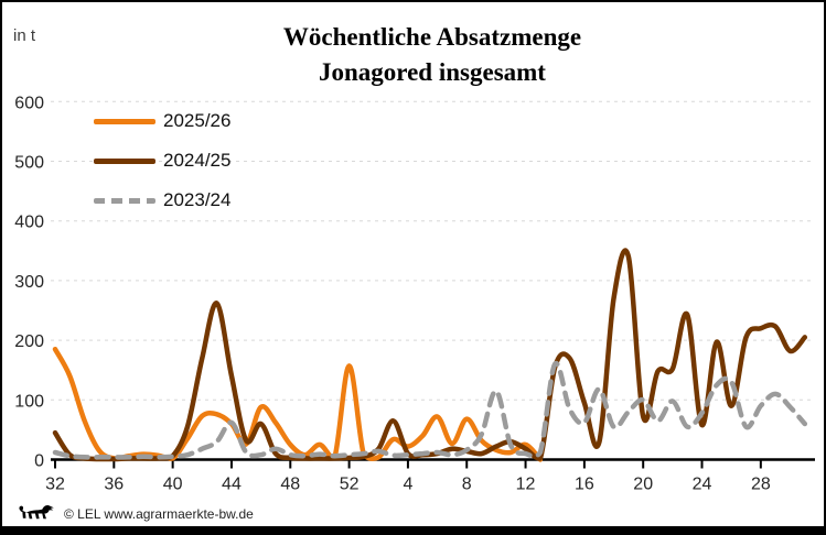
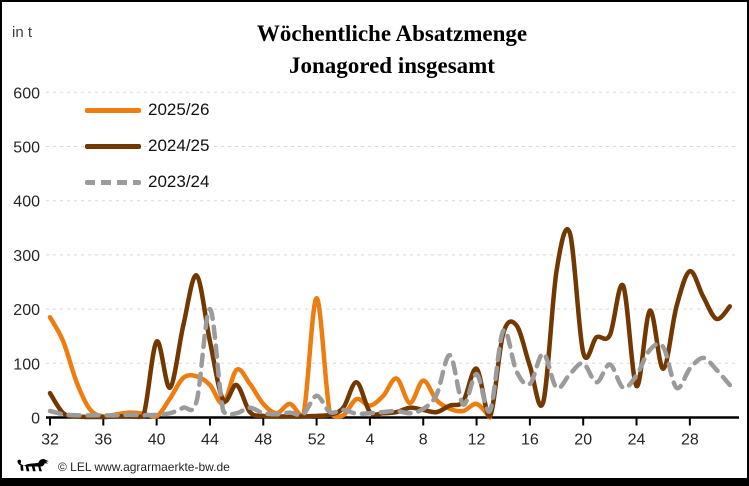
2024/25/40: 10 -> 140
2023/24/44: 60 -> 200
2025/26/52: 160 -> 220
2023/24/52: 10 -> 40
2024/25/12: 20 -> 90
2023/24/12: 10 -> 80
2024/25/20: 70 -> 120
2024/25/28: 220 -> 270
